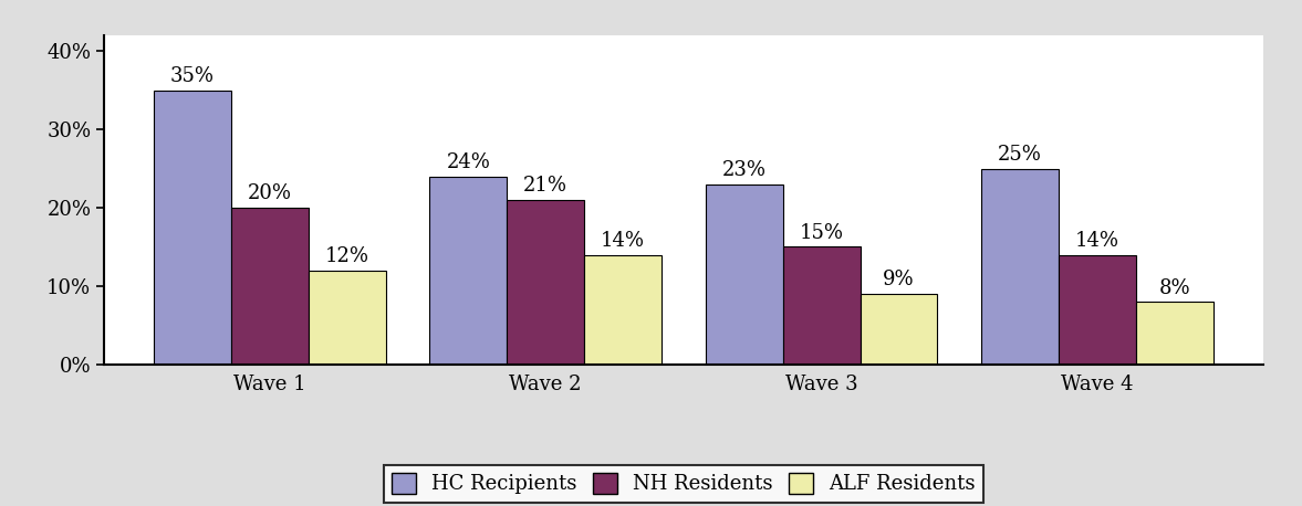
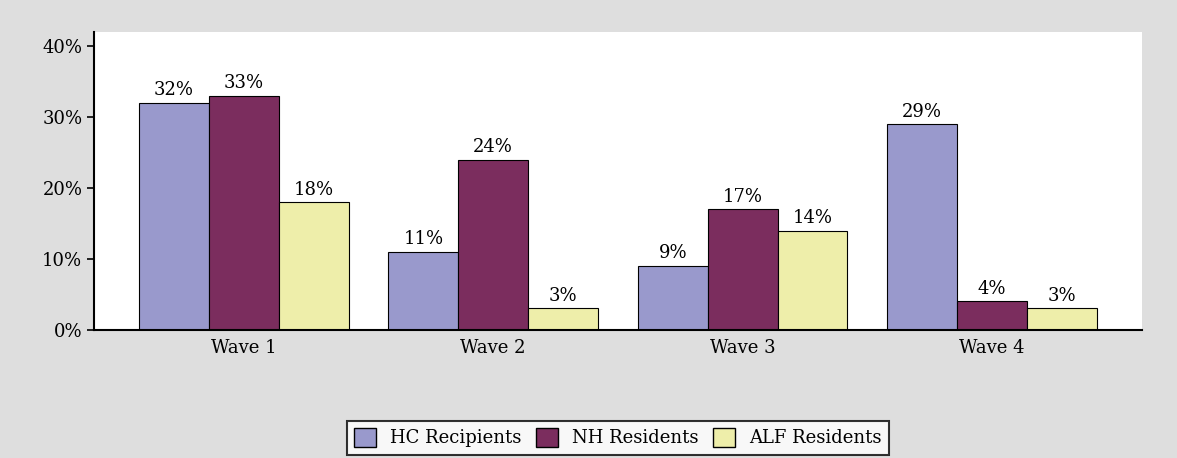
HC Recipients/Wave 1: 35% -> 32%
NH Residents/Wave 1: 20% -> 33%
ALF Residents/Wave 1: 12% -> 18%
HC Recipients/Wave 2: 24% -> 11%
NH Residents/Wave 2: 21% -> 24%
ALF Residents/Wave 2: 14% -> 3%
HC Recipients/Wave 3: 23% -> 9%
NH Residents/Wave 3: 15% -> 17%
ALF Residents/Wave 3: 9% -> 14%
HC Recipients/Wave 4: 25% -> 29%
NH Residents/Wave 4: 14% -> 4%
ALF Residents/Wave 4: 8% -> 3%
